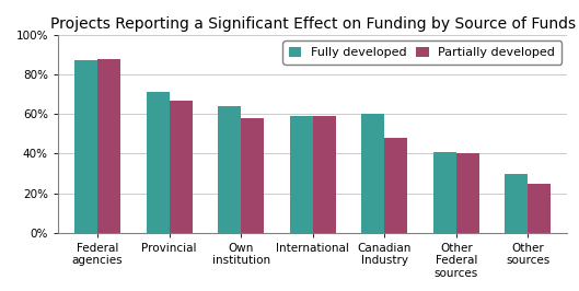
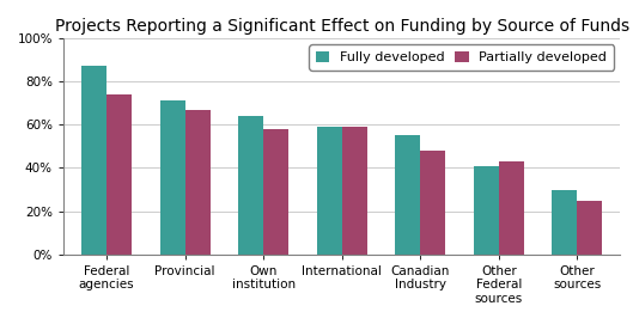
Partially developed/Federal agencies: 88% -> 74%
Fully developed/Canadian Industry: 60% -> 55%
Partially developed/Other Federal sources: 40% -> 43%
